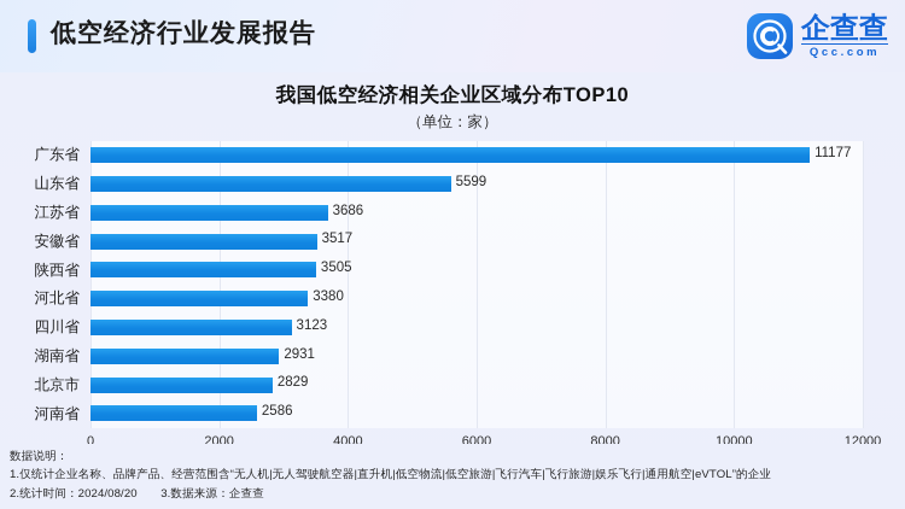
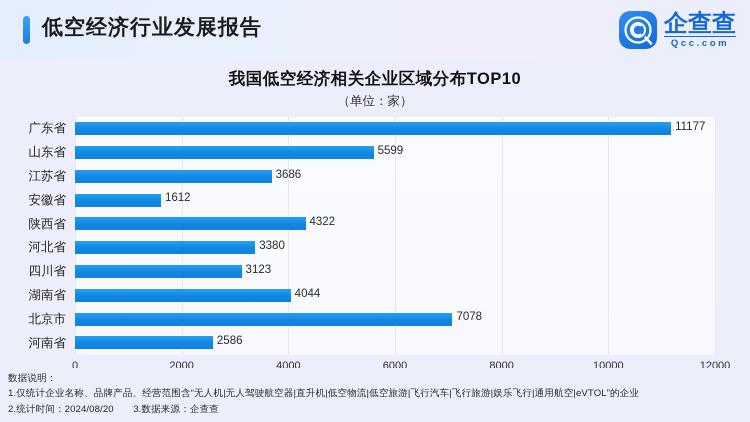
安徽省: 3517 -> 1612
陕西省: 3505 -> 4322
湖南省: 2931 -> 4044
北京市: 2829 -> 7078
